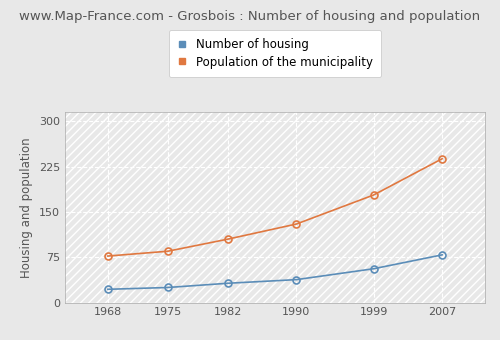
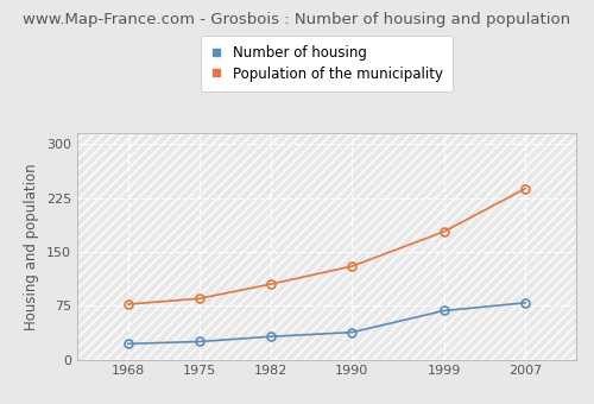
Number of housing/1999: 56 -> 68
